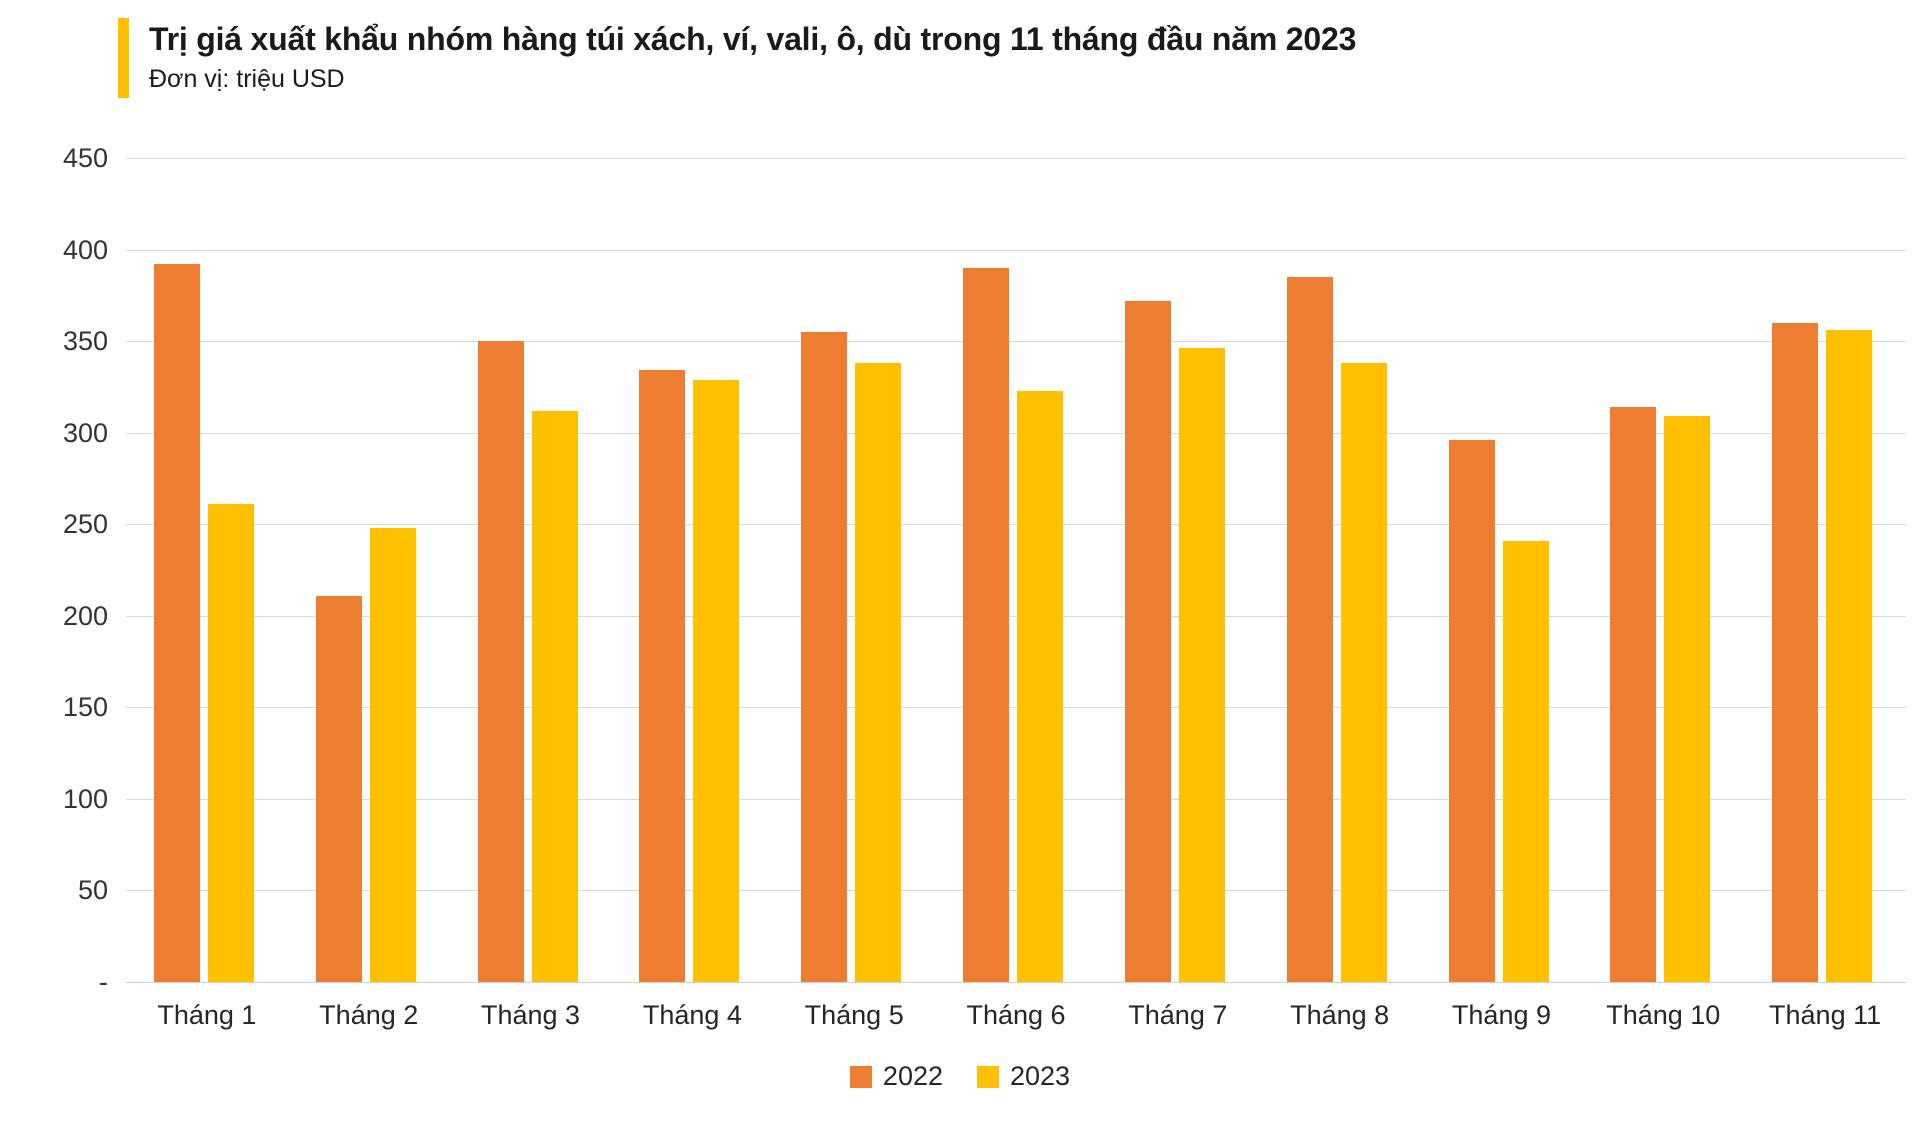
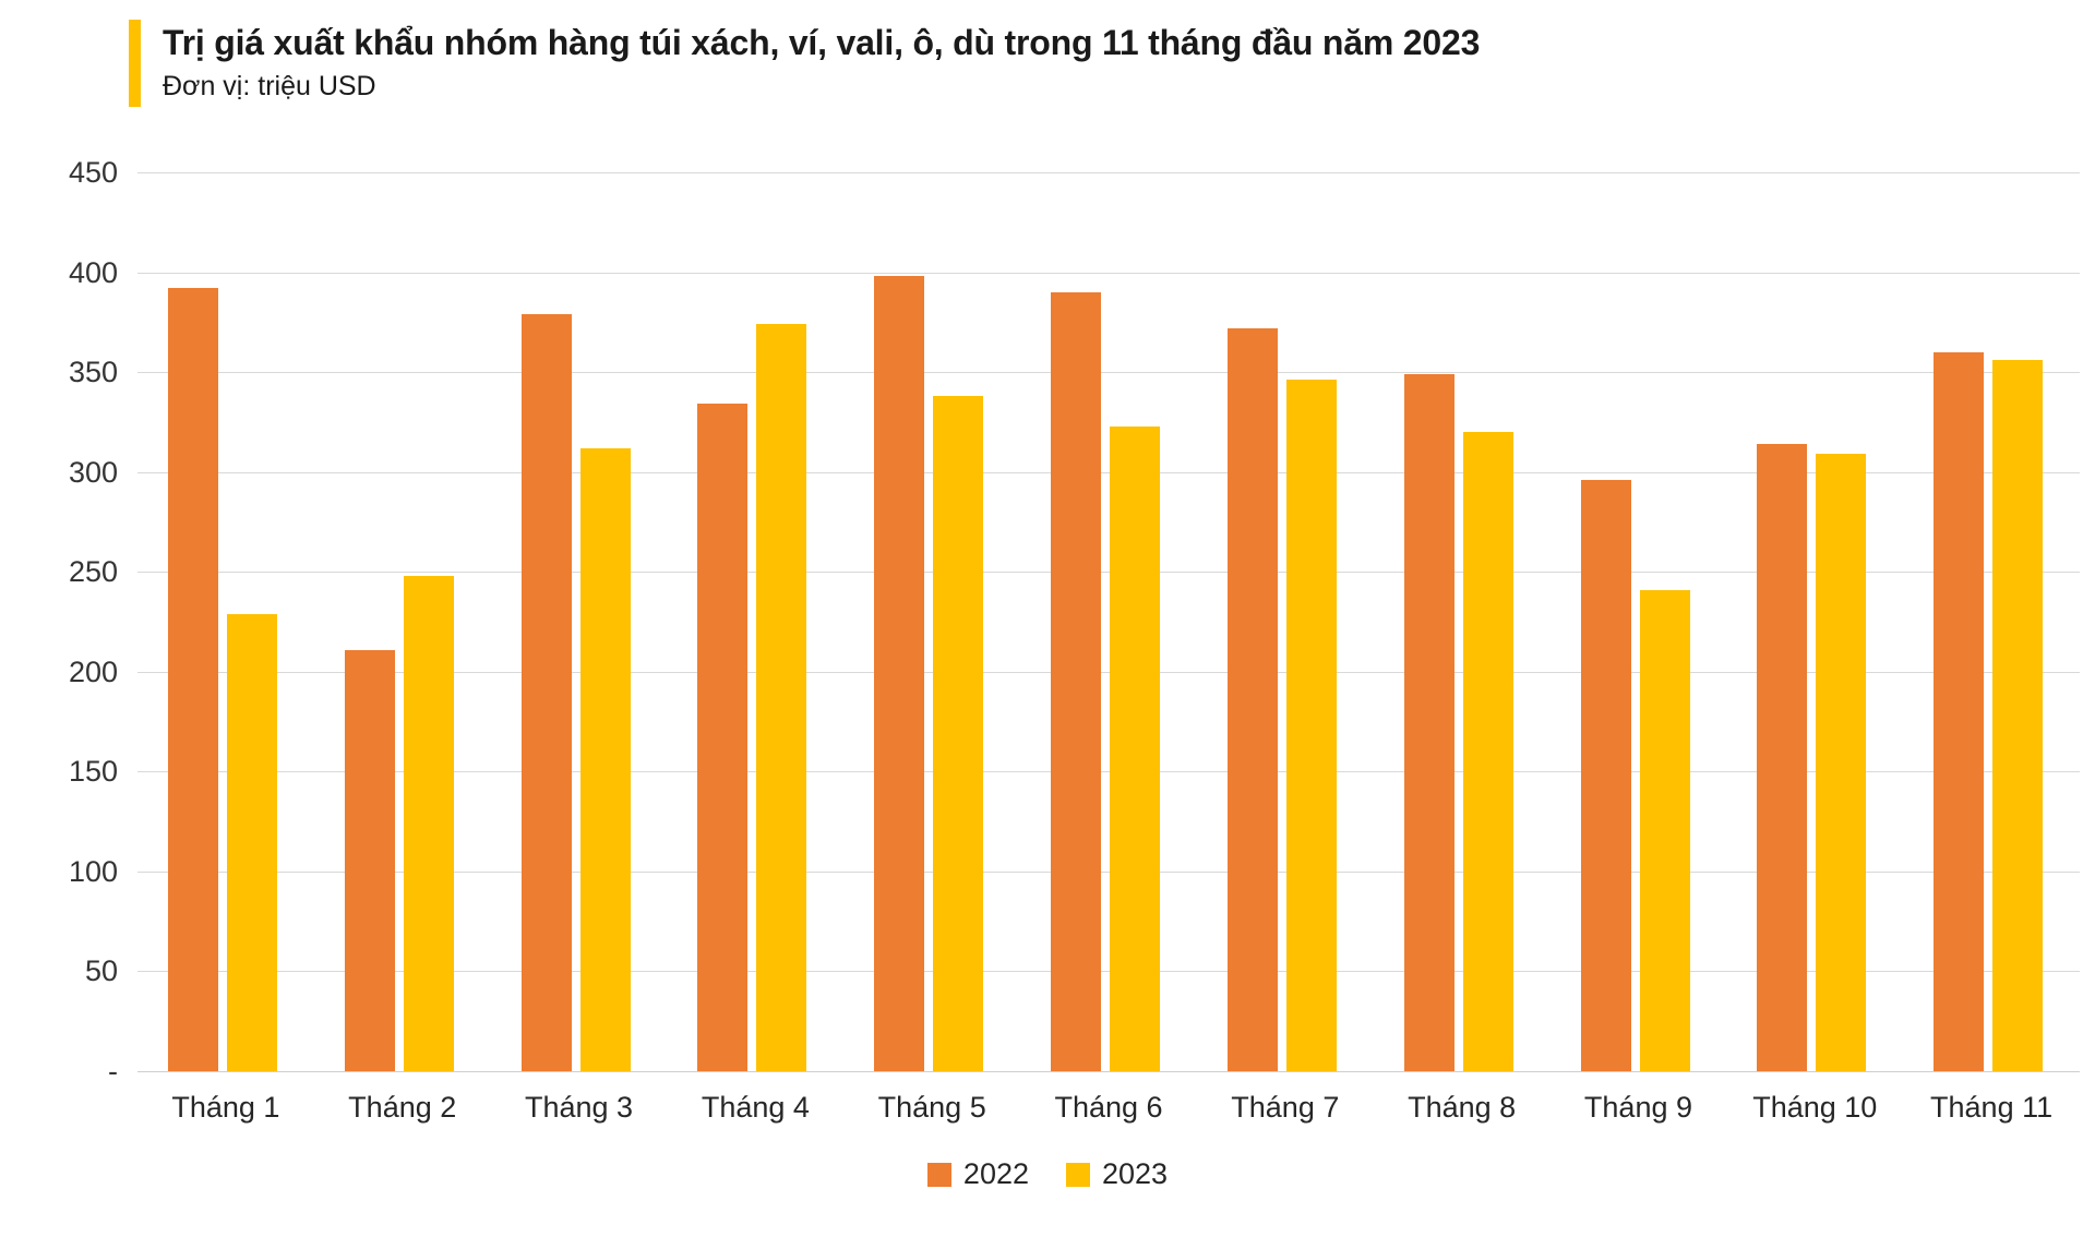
2023/Tháng 1: 261 -> 229
2022/Tháng 3: 350 -> 379
2023/Tháng 4: 329 -> 374
2022/Tháng 5: 355 -> 398
2022/Tháng 8: 385 -> 349
2023/Tháng 8: 338 -> 320
